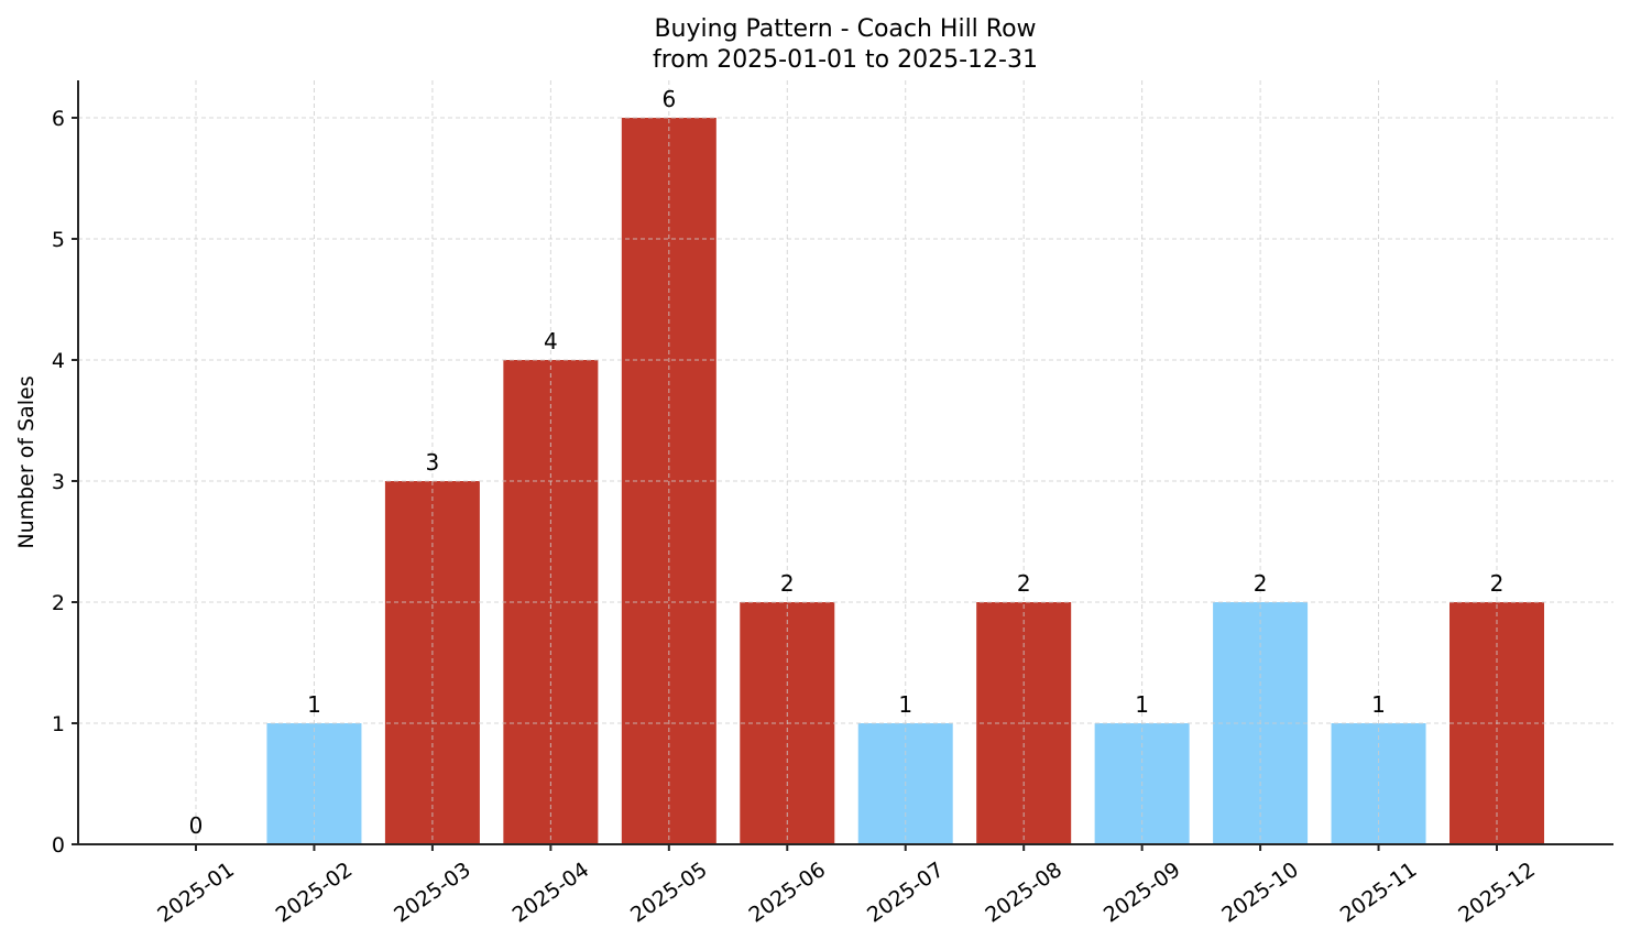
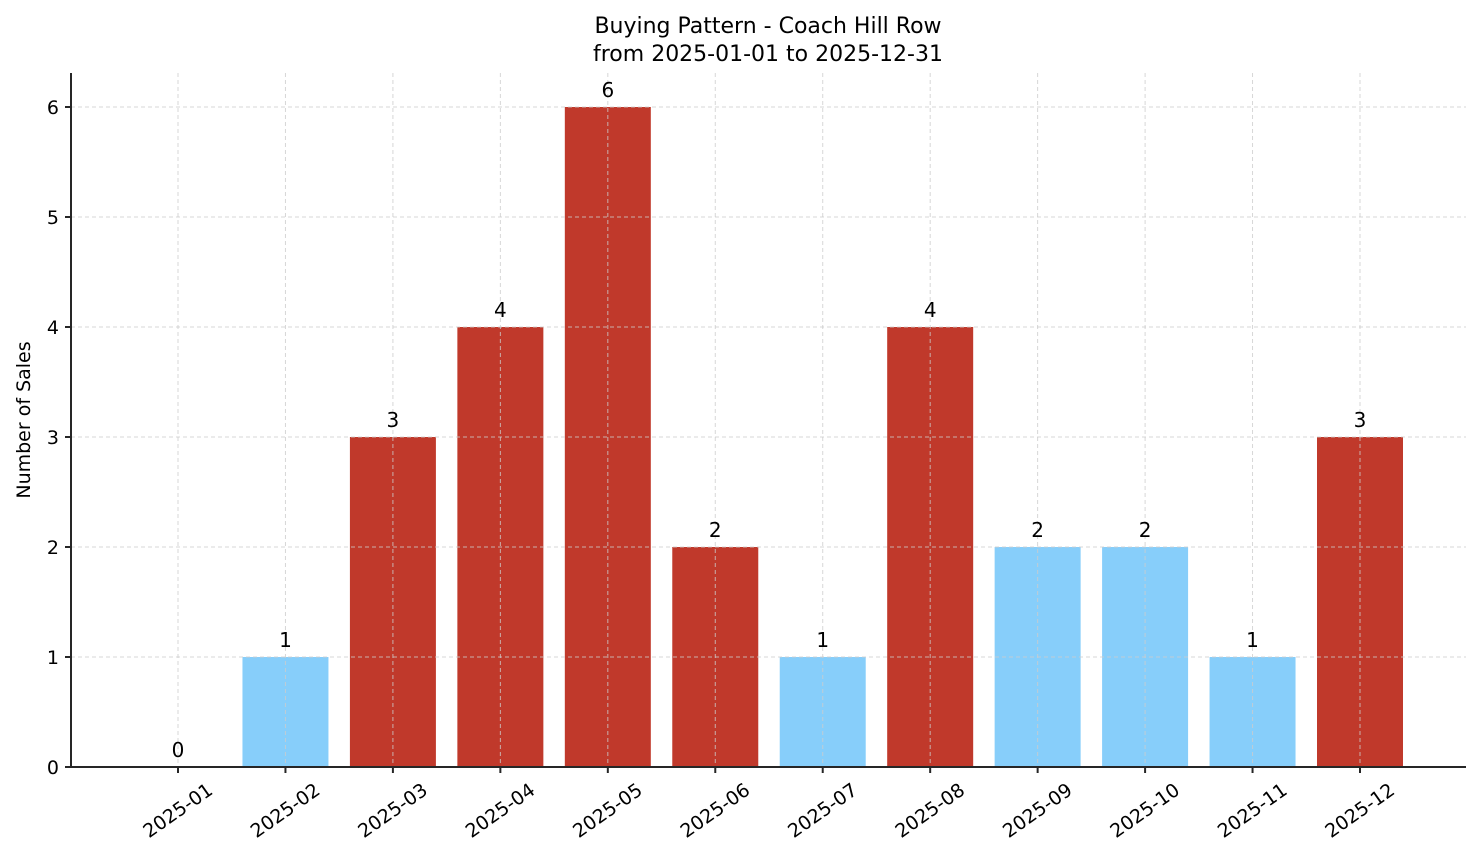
2025-08: 2 -> 4
2025-09: 1 -> 2
2025-12: 2 -> 3
